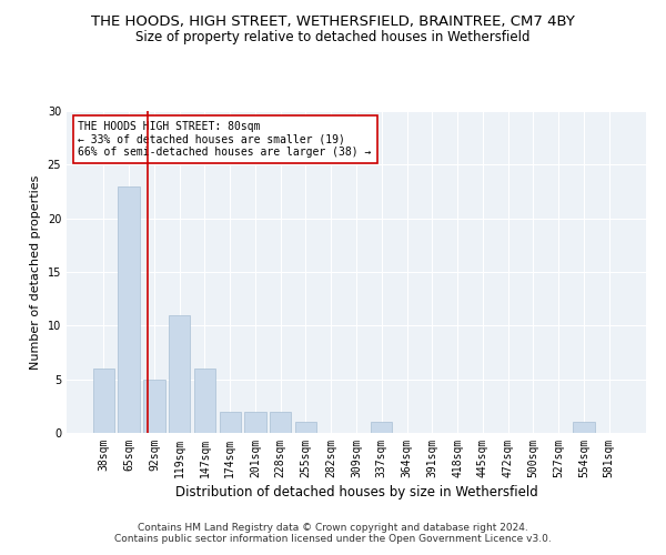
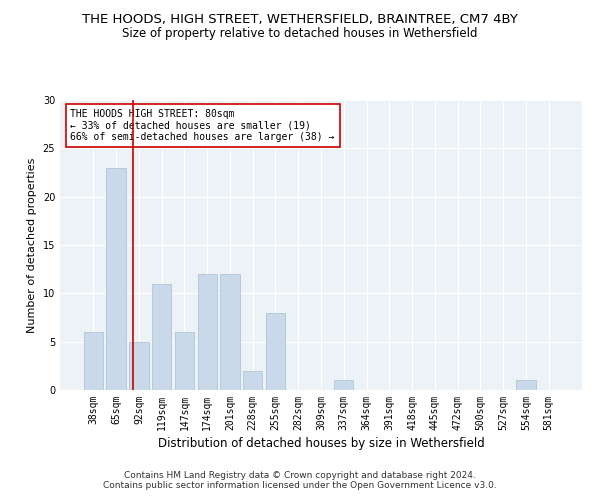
174sqm: 2 -> 12
201sqm: 2 -> 12
255sqm: 1 -> 8
